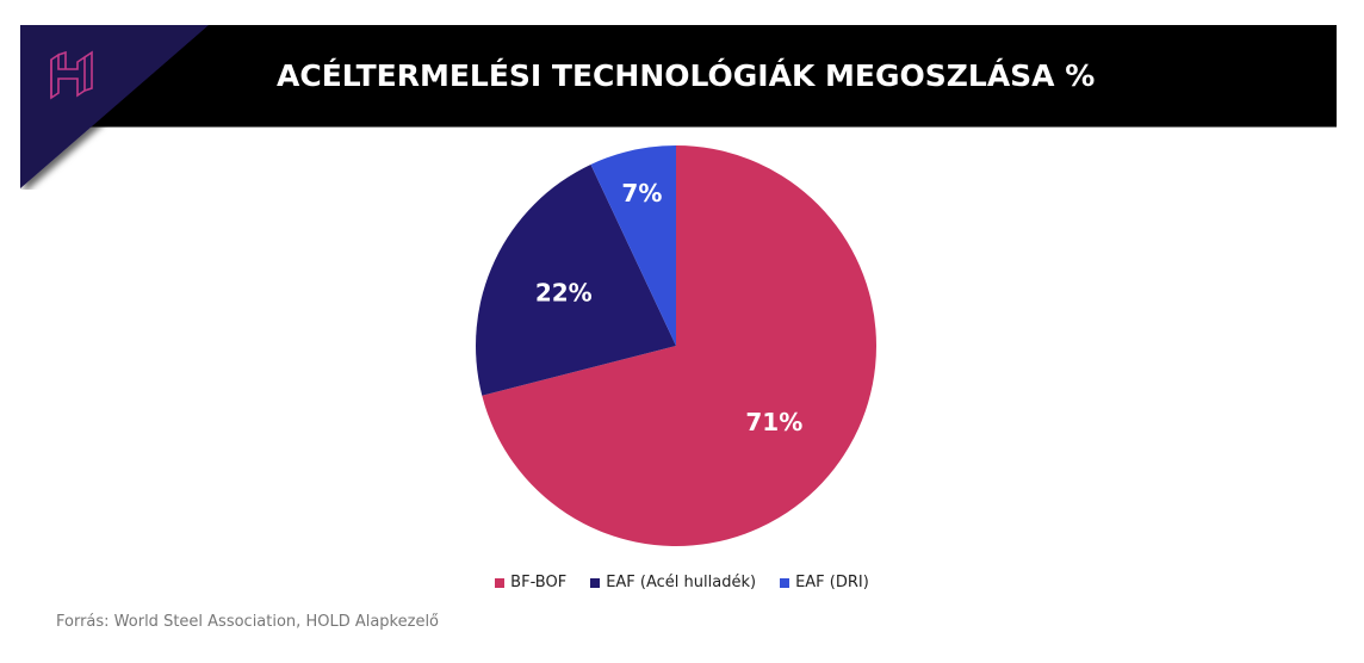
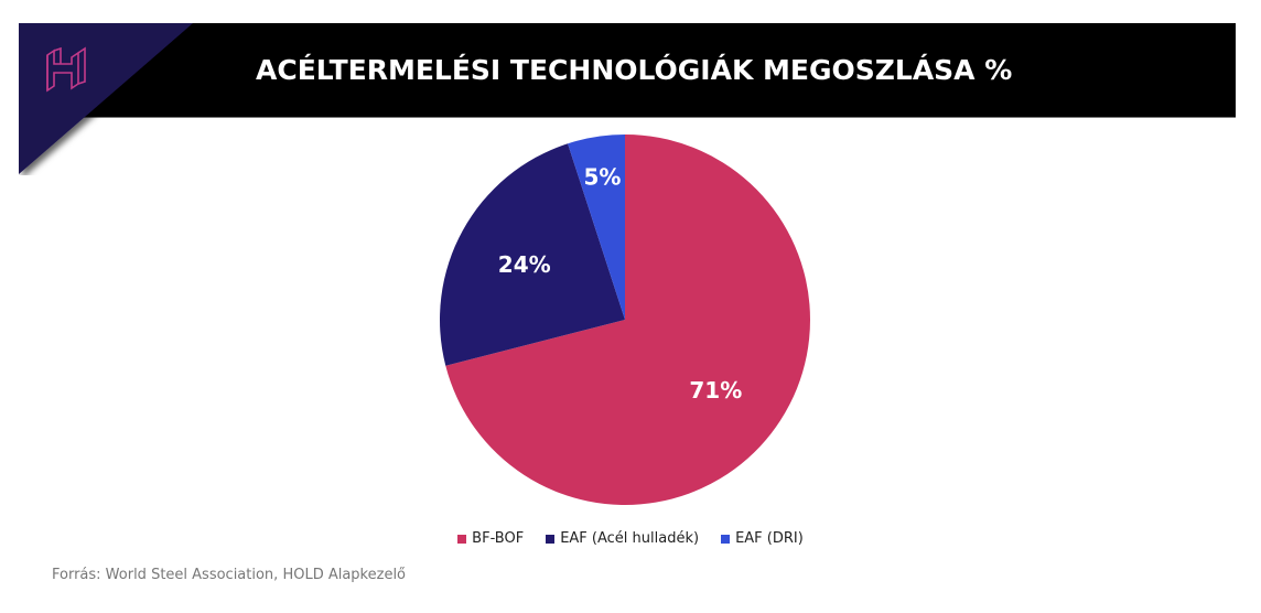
EAF (Acél hulladék): 22% -> 24%
EAF (DRI): 7% -> 5%
